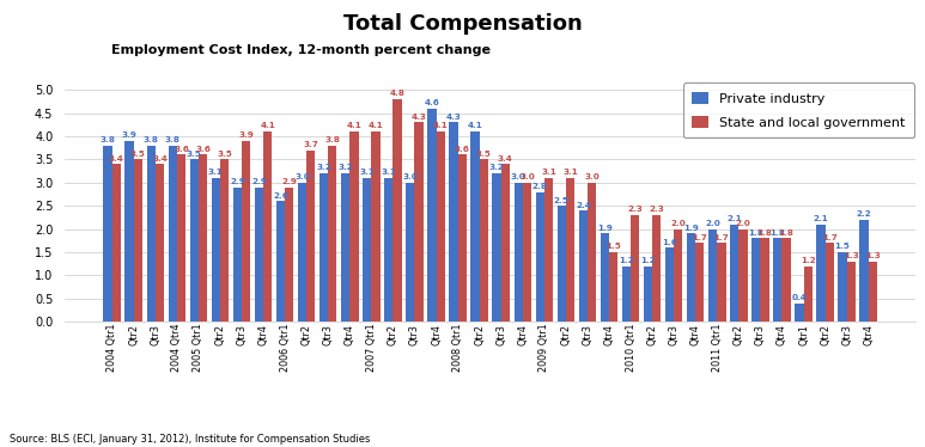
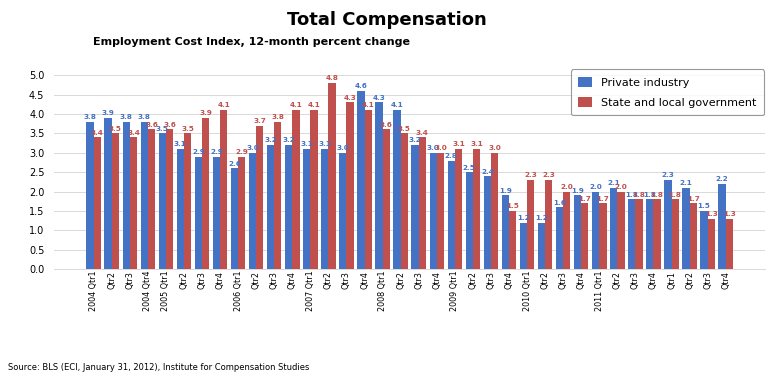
Private industry/Qtr1: 0.4 -> 2.3
State and local government/Qtr1: 1.2 -> 1.8
